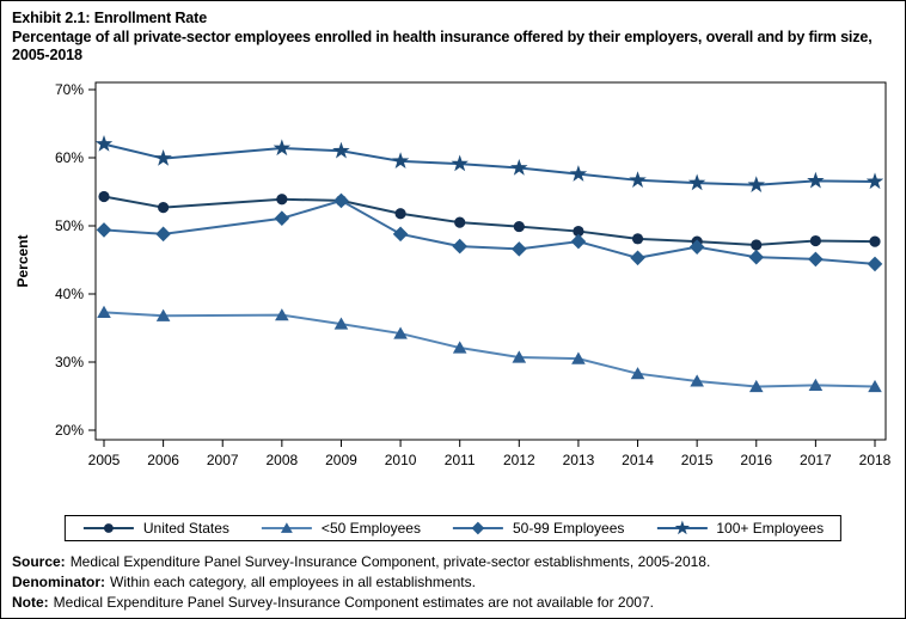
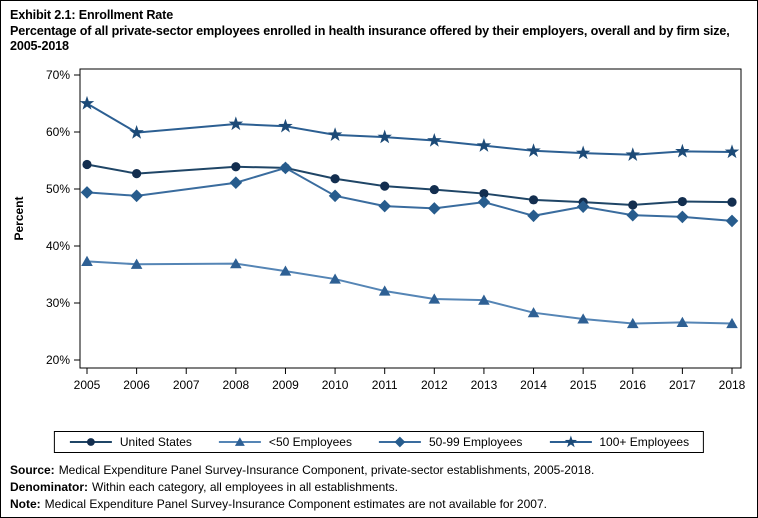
100+ Employees/2005: 62% -> 65%
